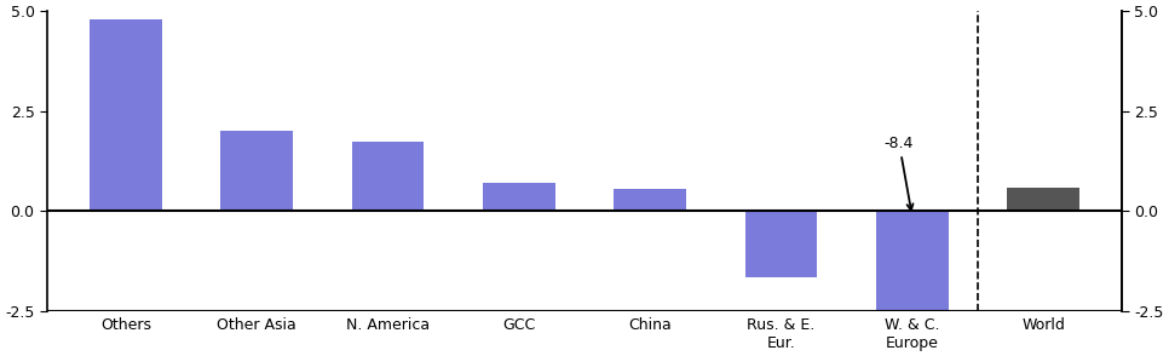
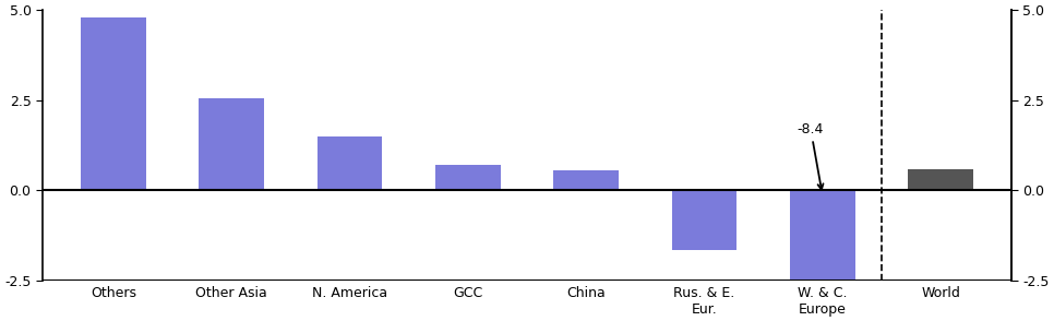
Other Asia: 2.00 -> 2.55
N. America: 1.75 -> 1.50
